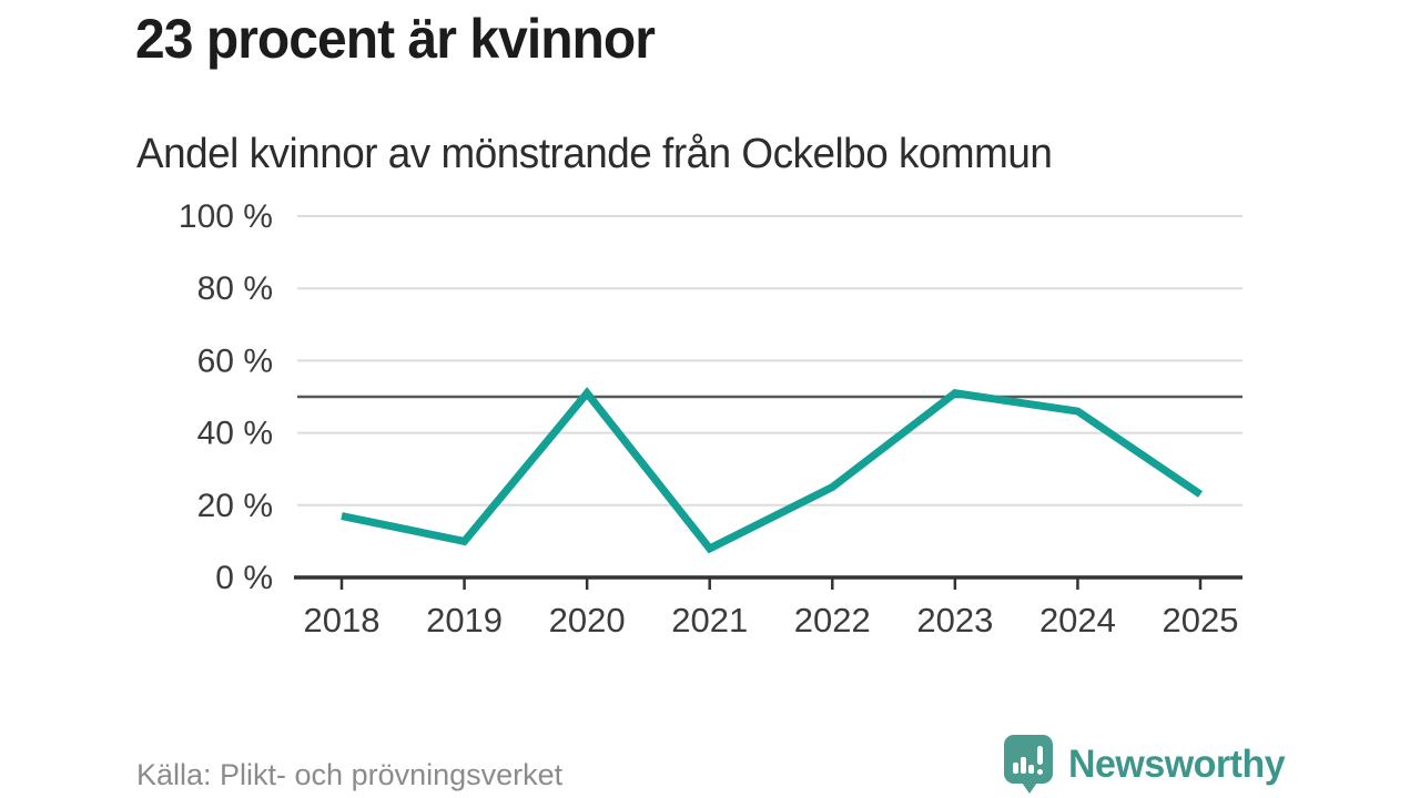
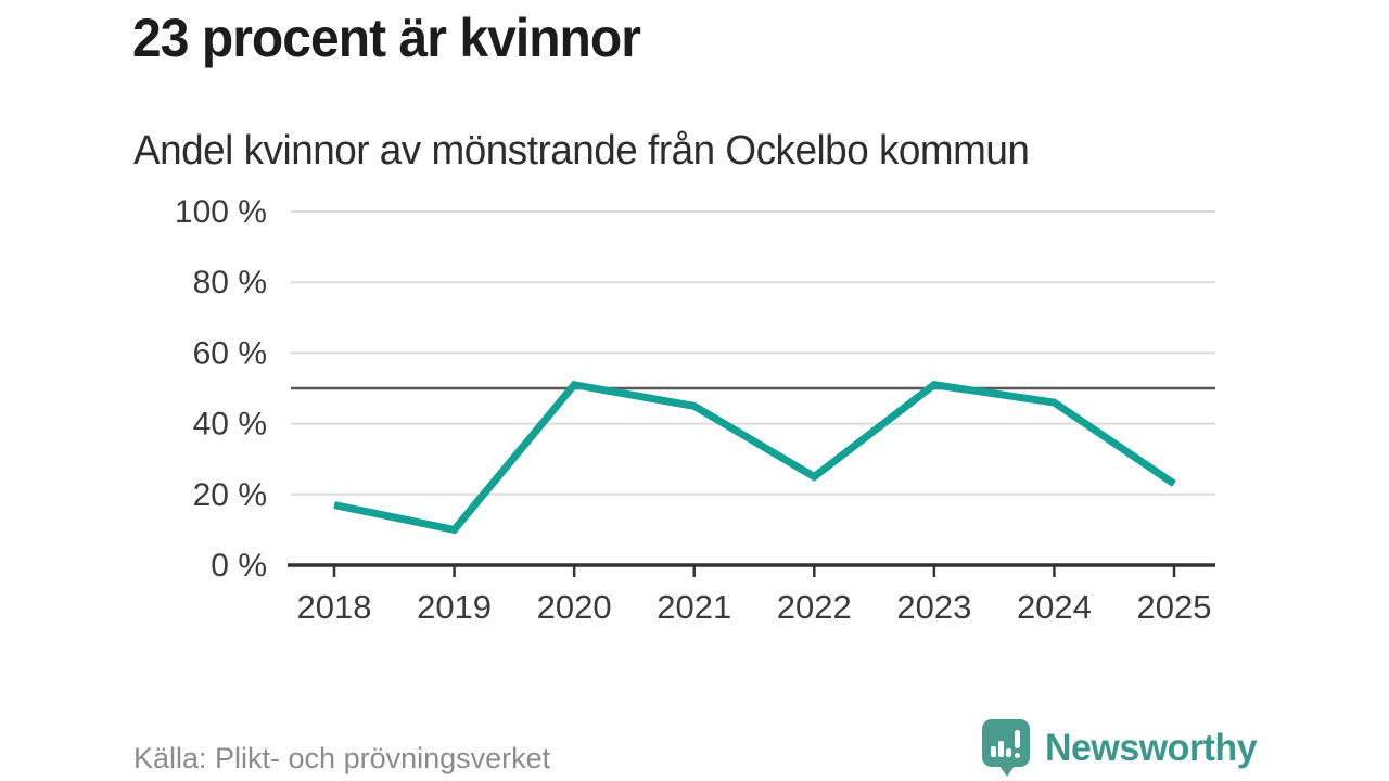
2021: 8% -> 45%
